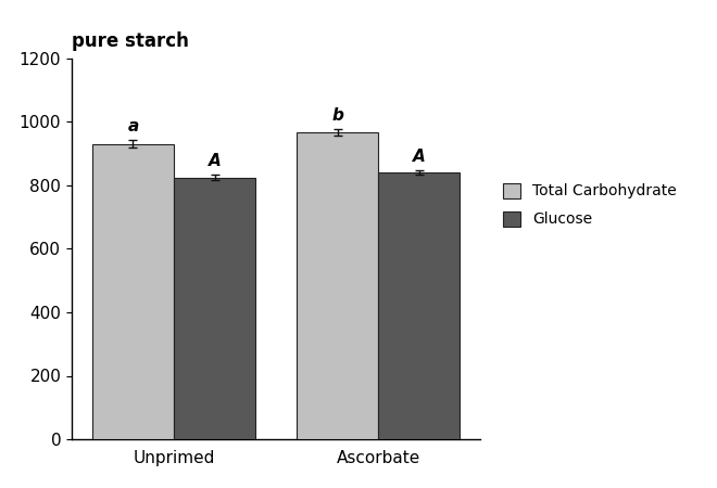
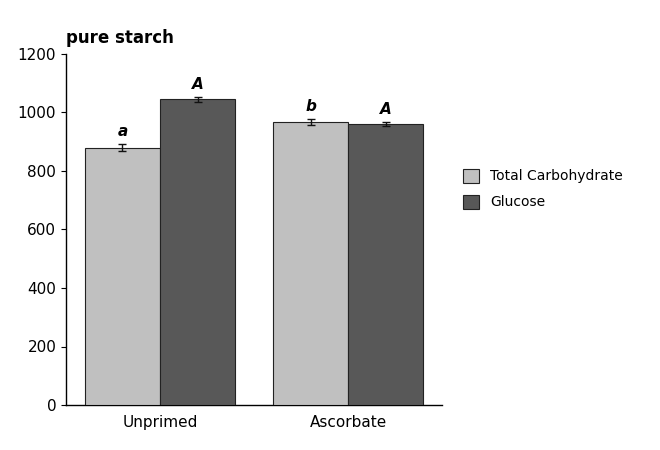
Total Carbohydrate/Unprimed: 930 -> 880
Glucose/Unprimed: 825 -> 1045
Glucose/Ascorbate: 840 -> 960
